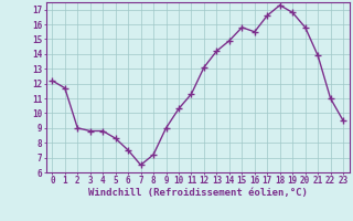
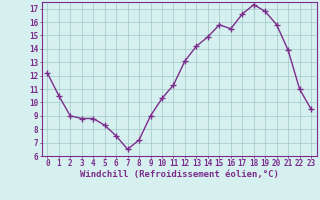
1: 11.7 -> 10.5
